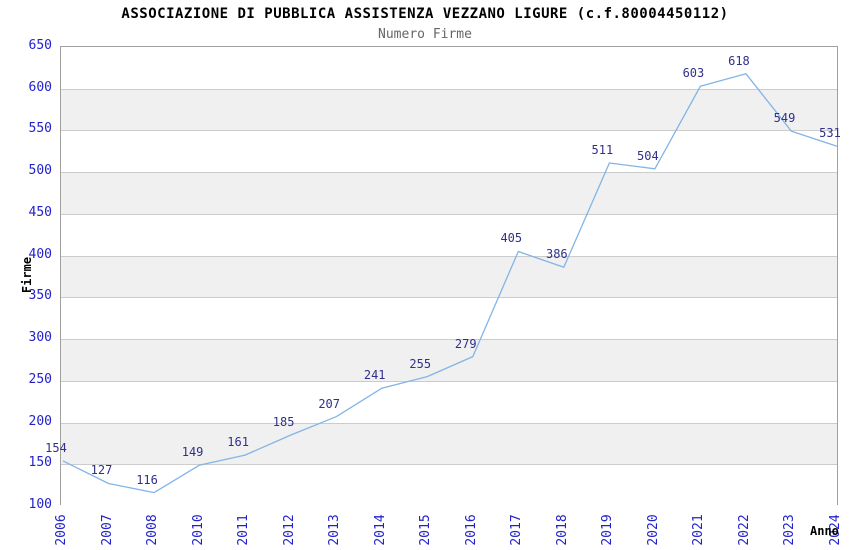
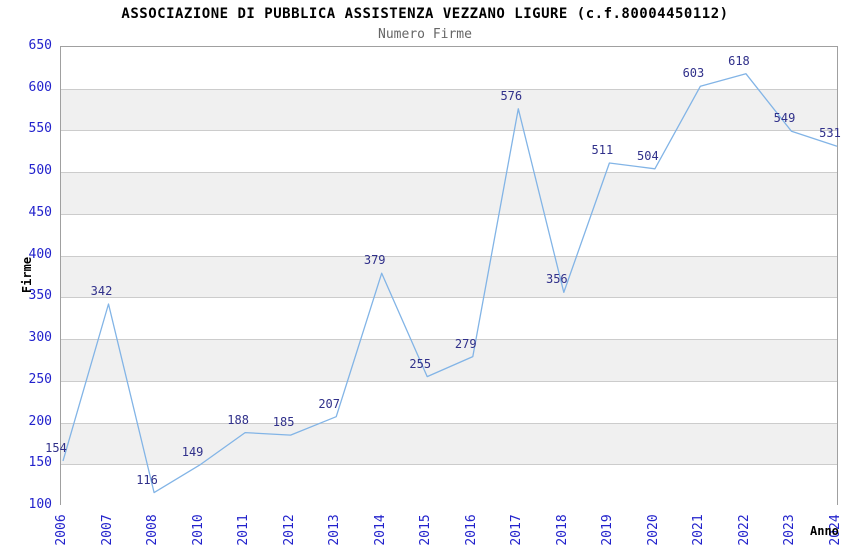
2007: 127 -> 342
2011: 161 -> 188
2014: 241 -> 379
2017: 405 -> 576
2018: 386 -> 356
